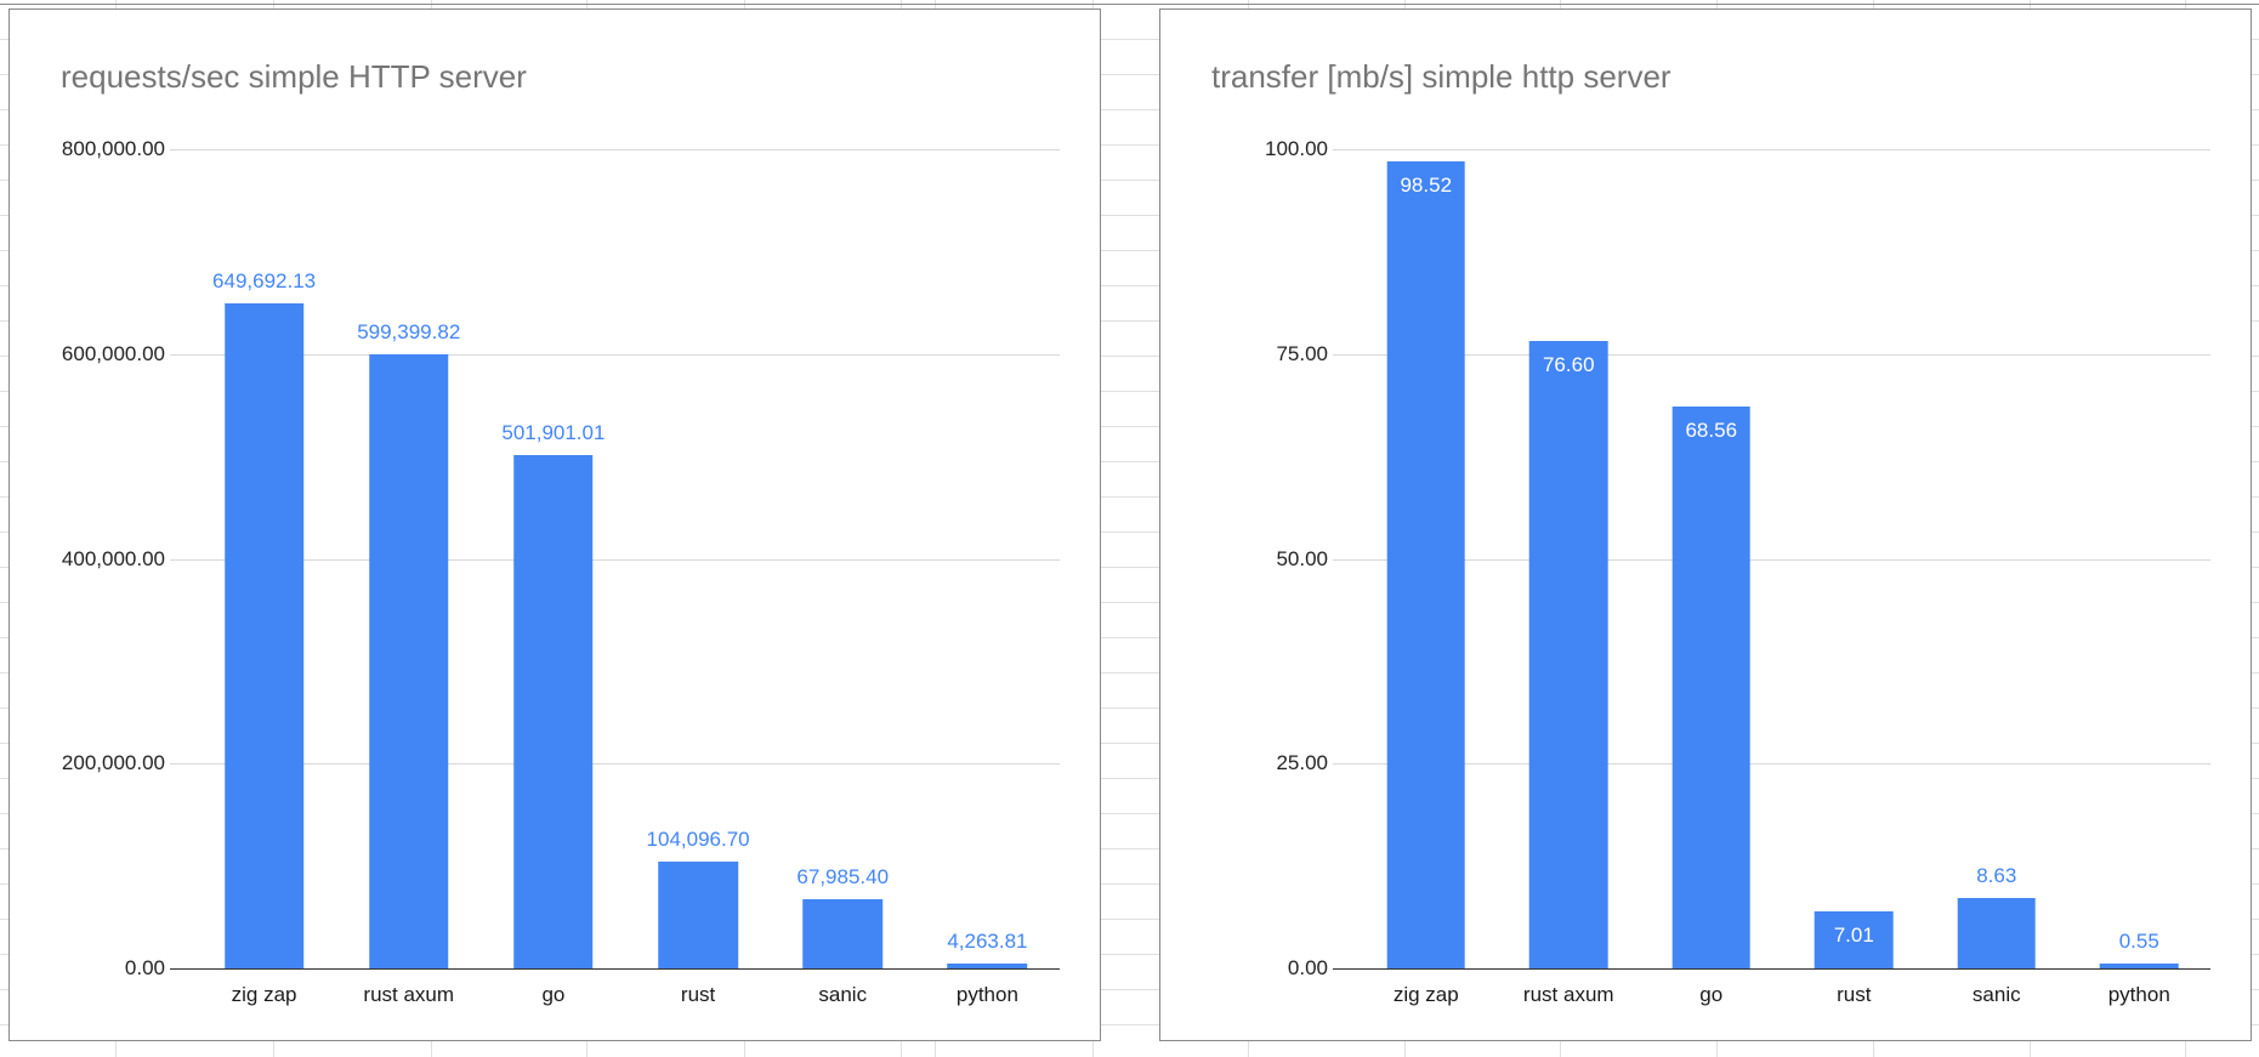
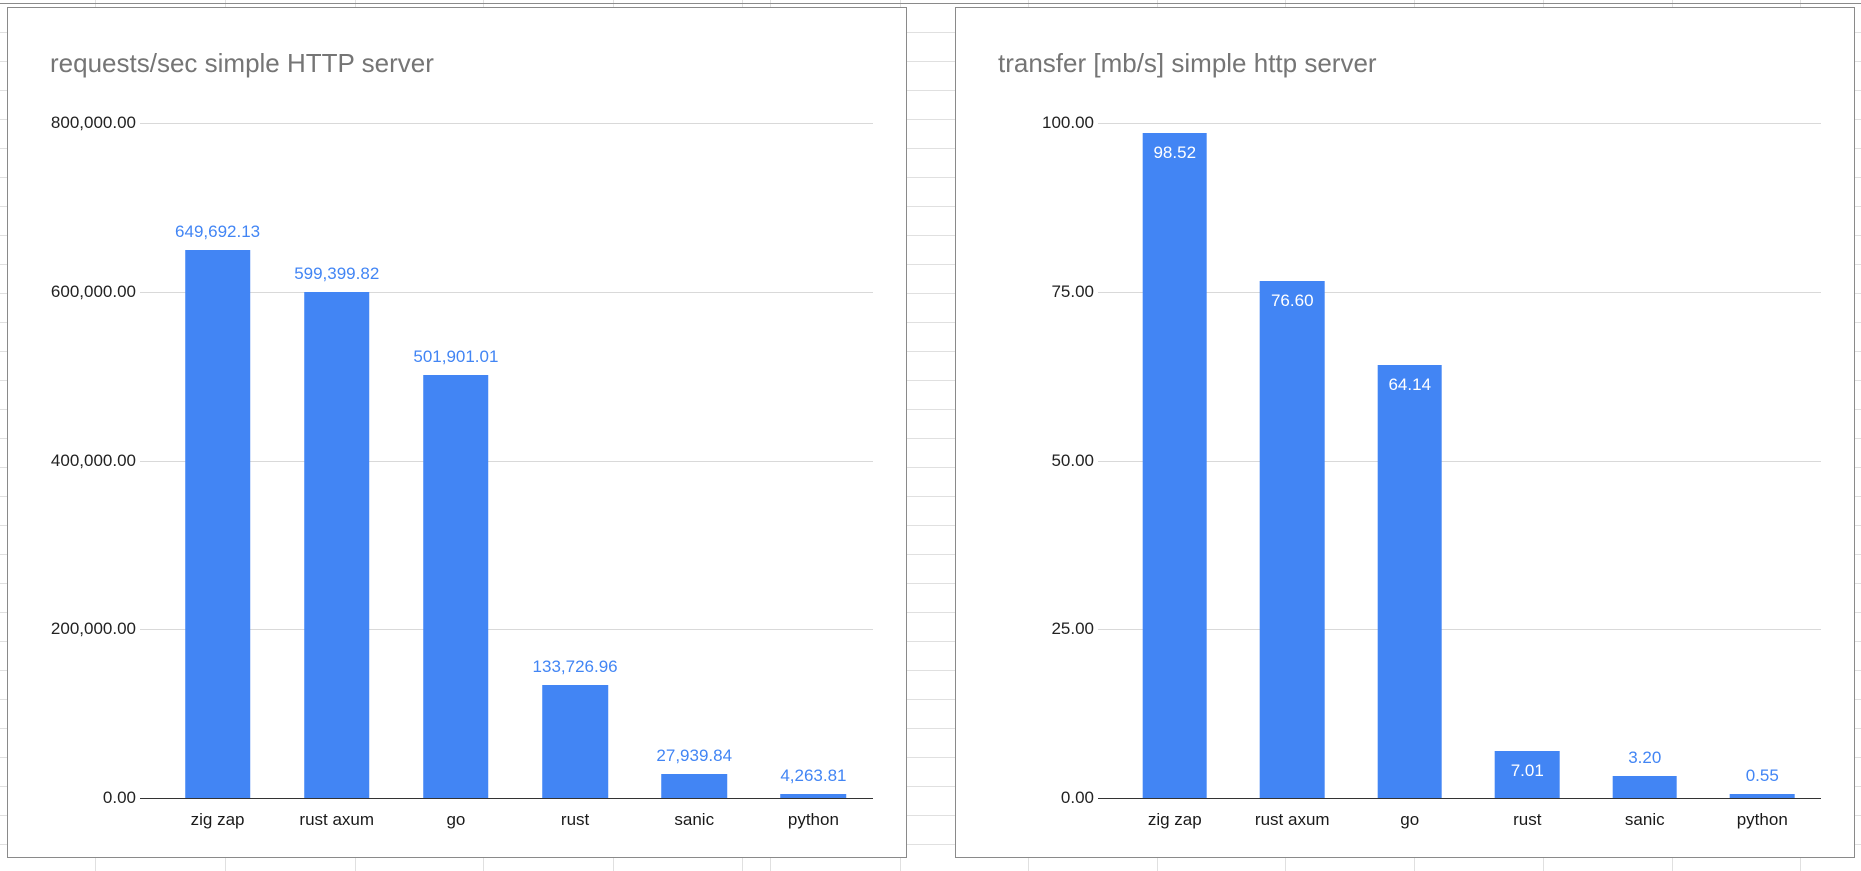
requests/sec simple HTTP server/rust: 104,096.70 -> 133,726.96
requests/sec simple HTTP server/sanic: 67,985.40 -> 27,939.84
transfer [mb/s] simple http server/go: 68.56 -> 64.14
transfer [mb/s] simple http server/sanic: 8.63 -> 3.20
